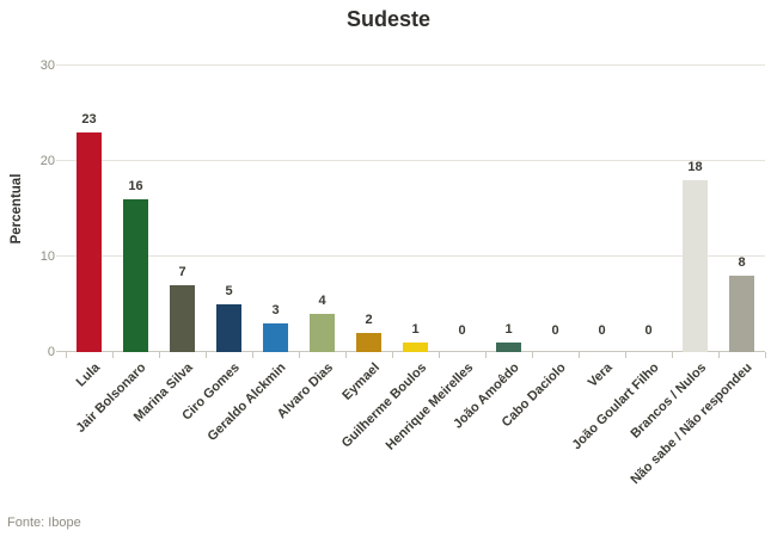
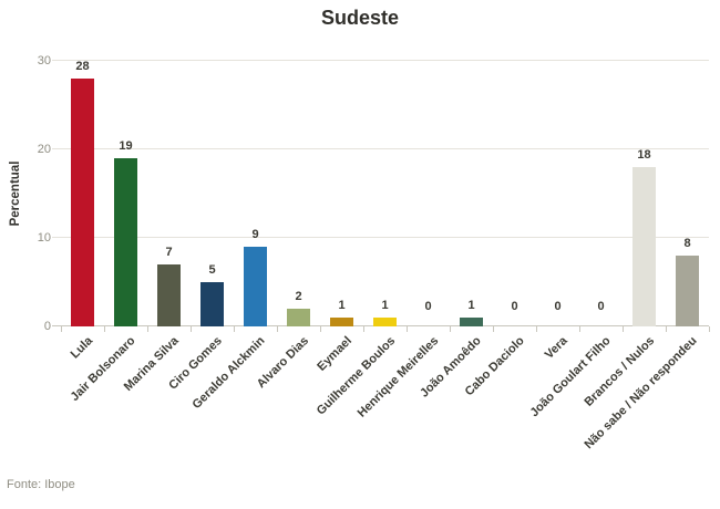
Lula: 23 -> 28
Jair Bolsonaro: 16 -> 19
Geraldo Alckmin: 3 -> 9
Alvaro Dias: 4 -> 2
Eymael: 2 -> 1
